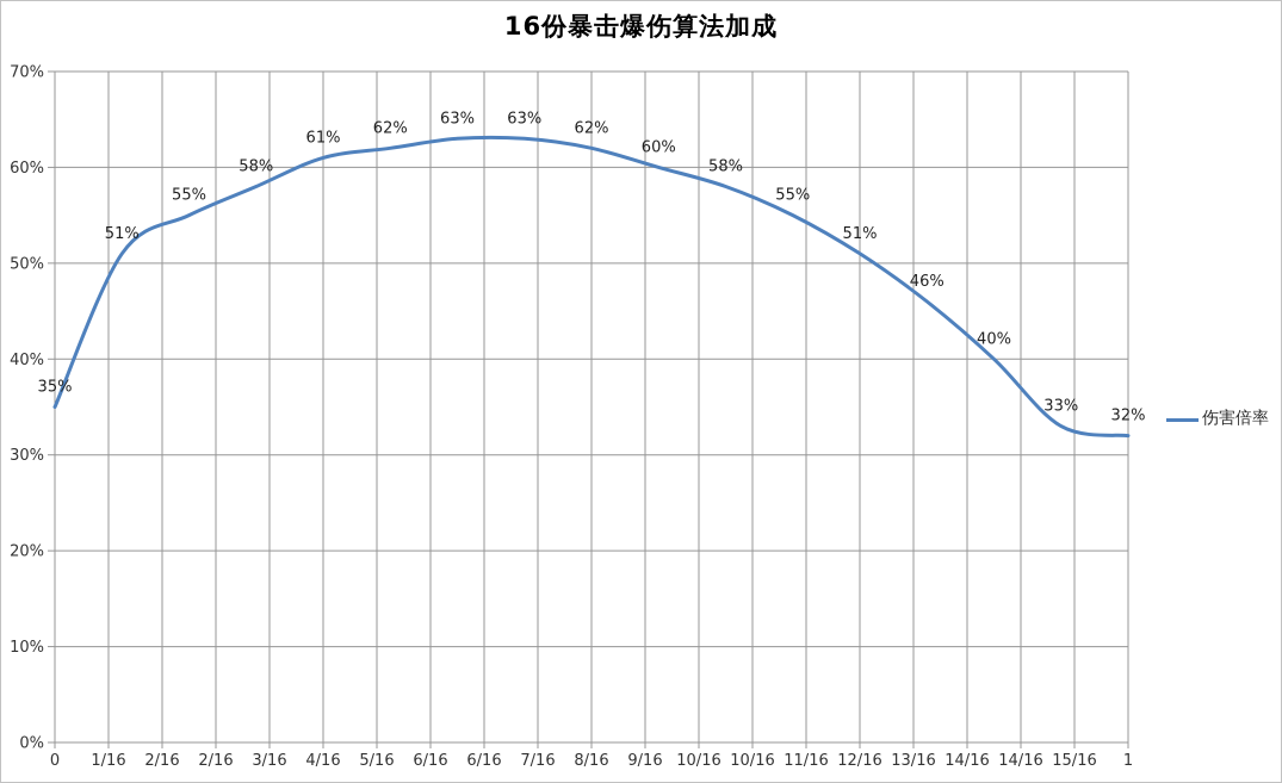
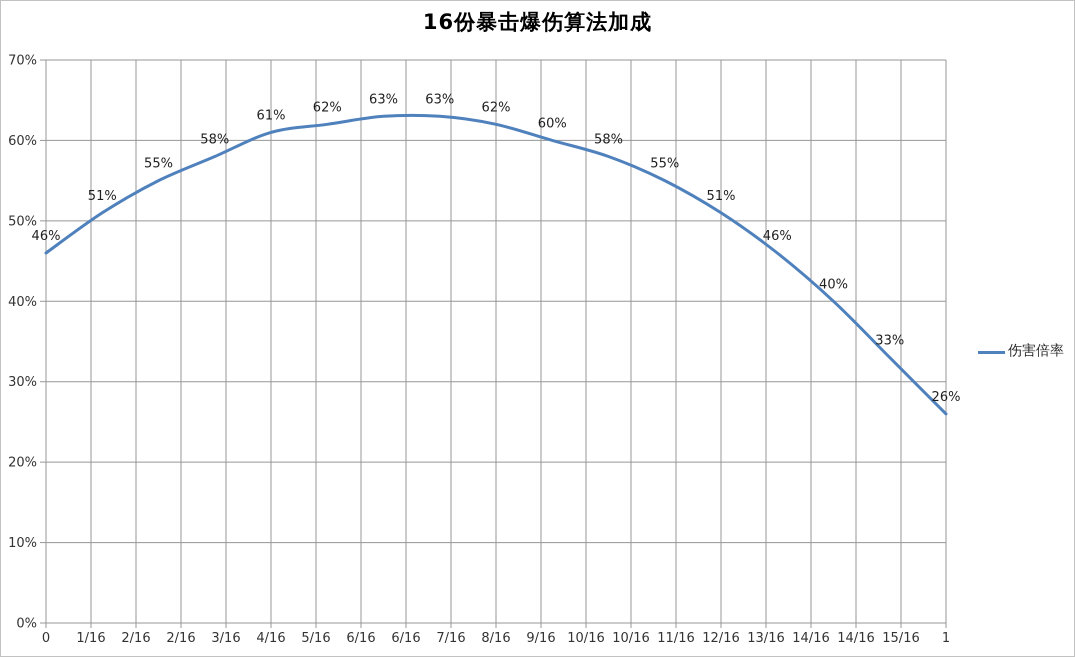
0: 35% -> 46%
1: 32% -> 26%
